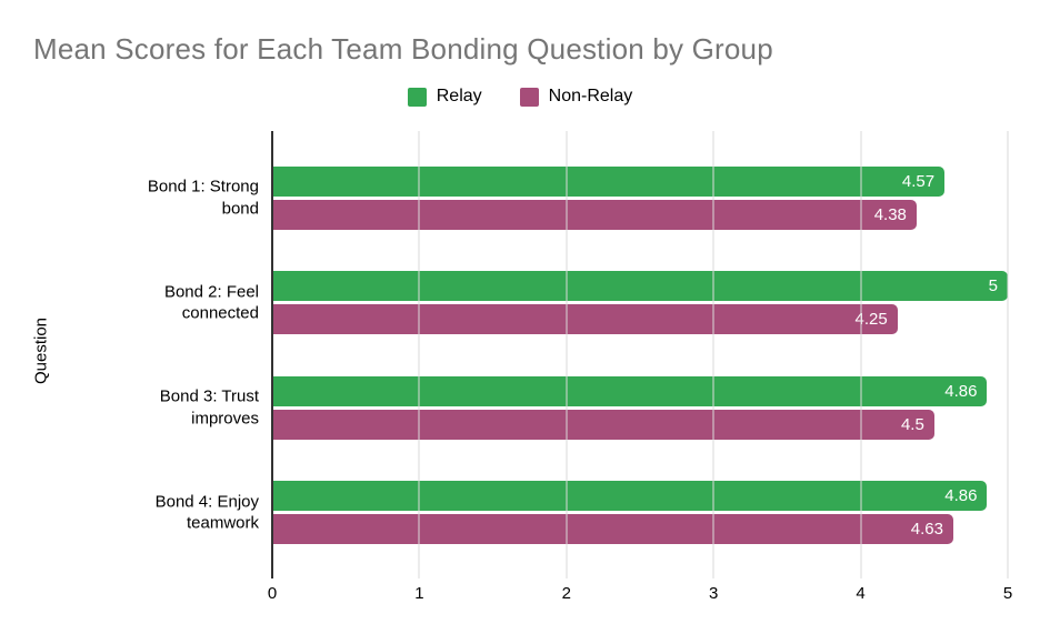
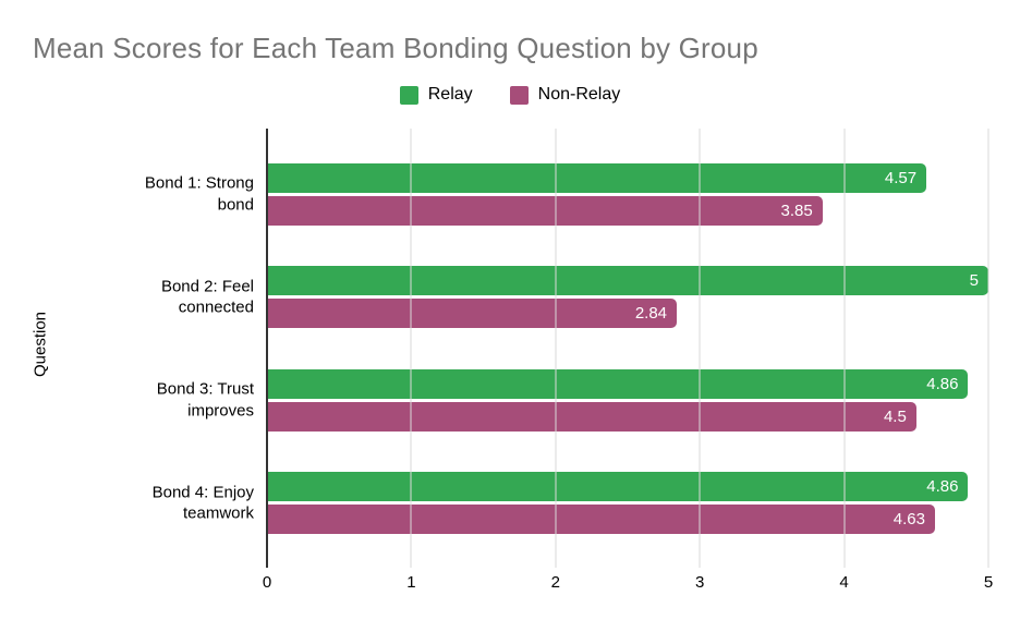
Non-Relay/Bond 1: Strong bond: 4.38 -> 3.85
Non-Relay/Bond 2: Feel connected: 4.25 -> 2.84
